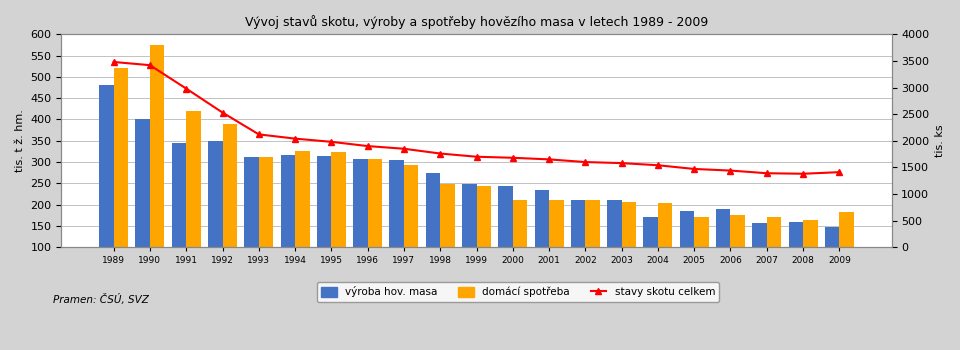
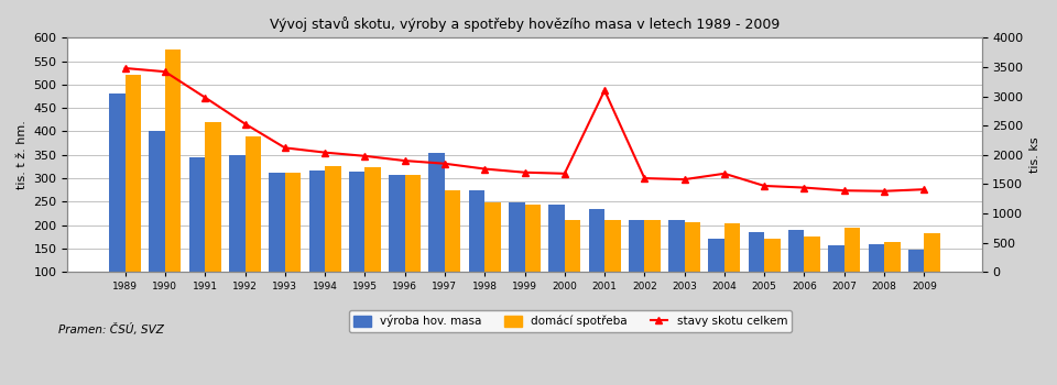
výroba hov. masa/1997: 305 -> 355
domácí spotřeba/1997: 293 -> 275
stavy skotu celkem/2001: 1650 -> 3100
stavy skotu celkem/2004: 1540 -> 1680
domácí spotřeba/2007: 172 -> 195
